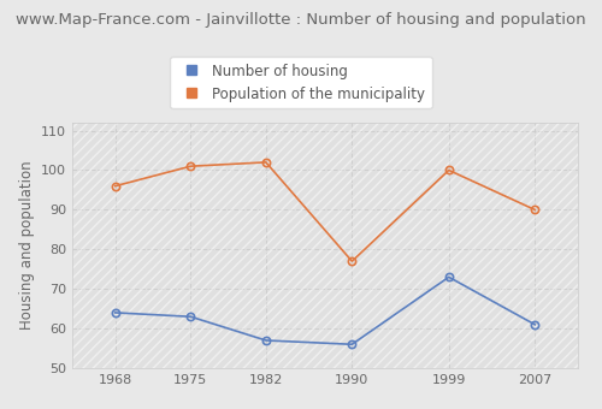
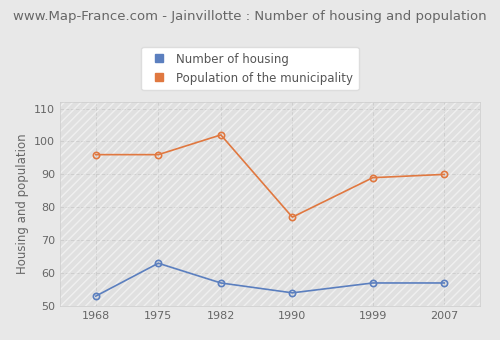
Number of housing/1968: 64 -> 53
Population of the municipality/1975: 101 -> 96
Number of housing/1990: 56 -> 54
Number of housing/1999: 73 -> 57
Population of the municipality/1999: 100 -> 89
Number of housing/2007: 61 -> 57
